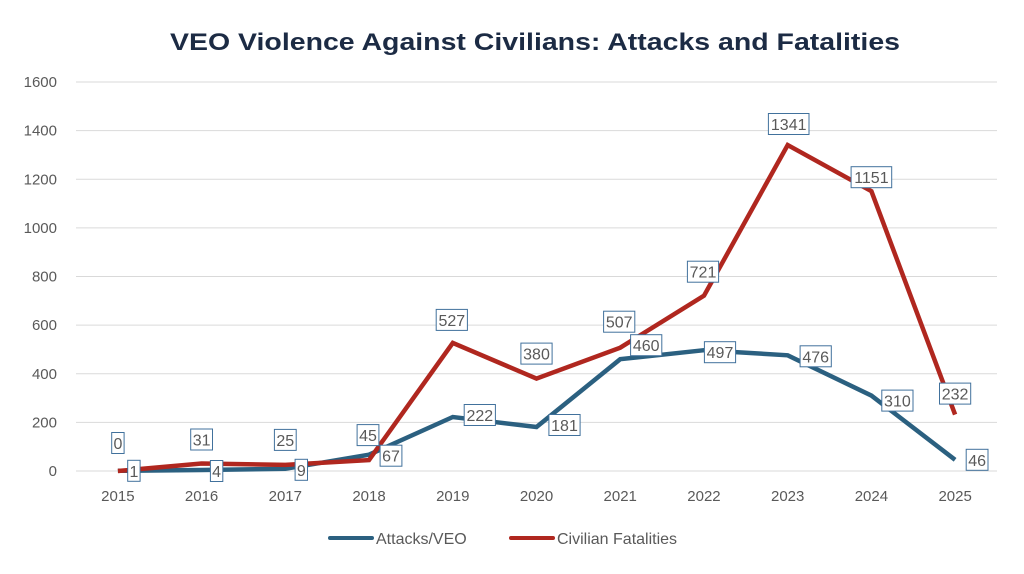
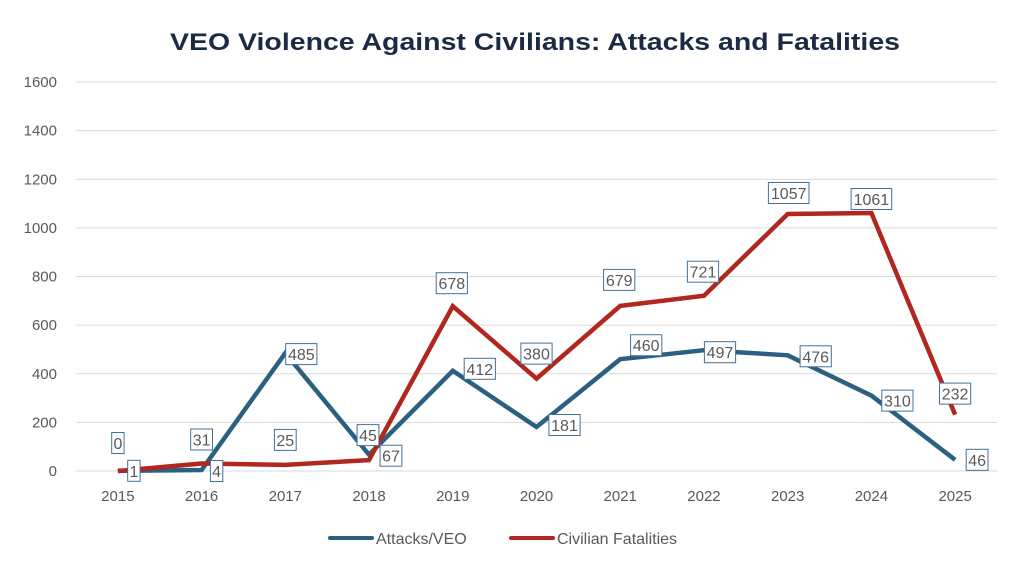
Attacks/VEO/2017: 9 -> 485
Attacks/VEO/2019: 222 -> 412
Civilian Fatalities/2019: 527 -> 678
Civilian Fatalities/2021: 507 -> 679
Civilian Fatalities/2023: 1341 -> 1057
Civilian Fatalities/2024: 1151 -> 1061
